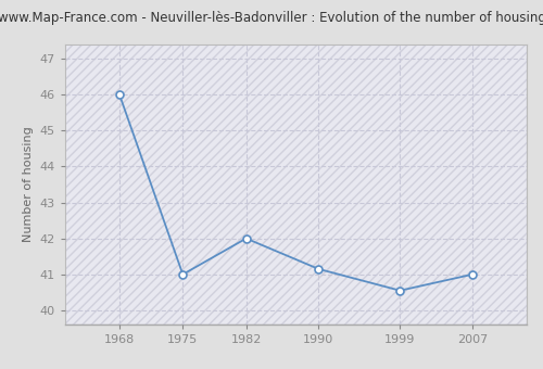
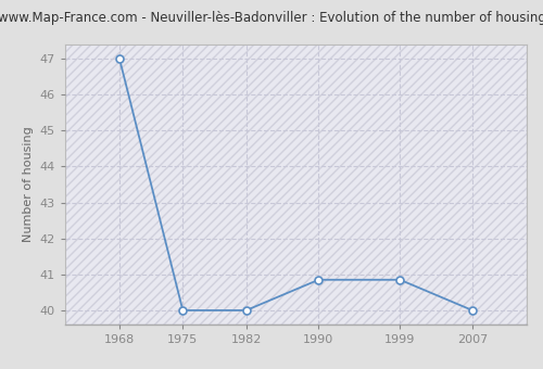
1968: 46.00 -> 47.00
1975: 41.00 -> 40.00
1982: 42.00 -> 40.00
1990: 41.15 -> 40.85
1999: 40.55 -> 40.85
2007: 41.00 -> 40.00
